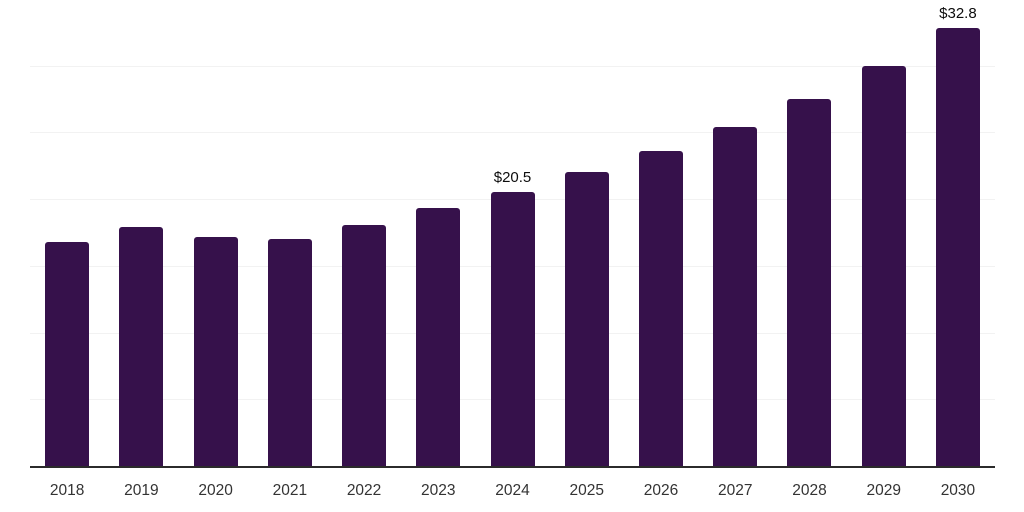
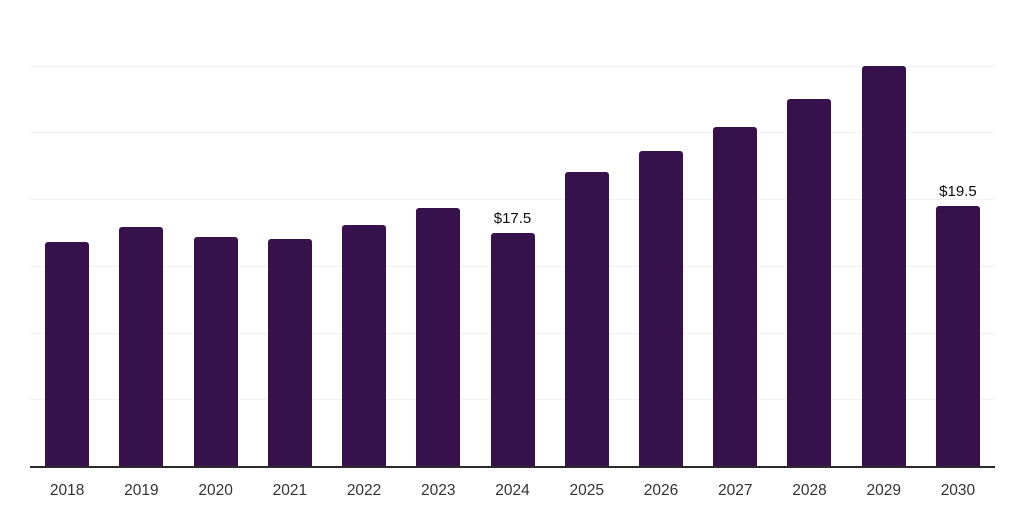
2024: $20.5 -> $17.5
2030: $32.8 -> $19.5
